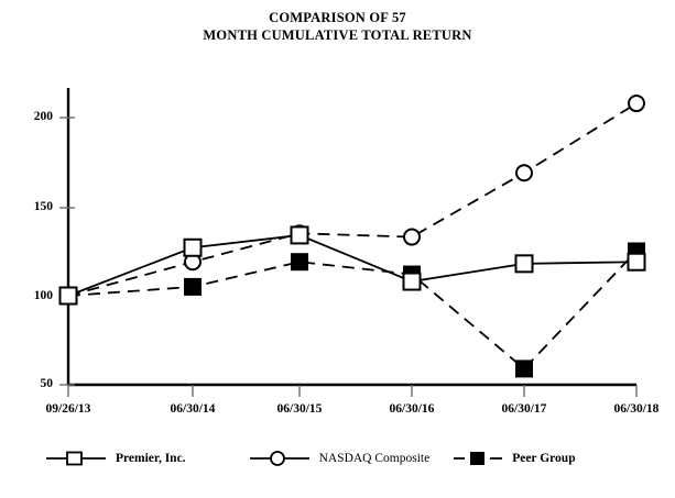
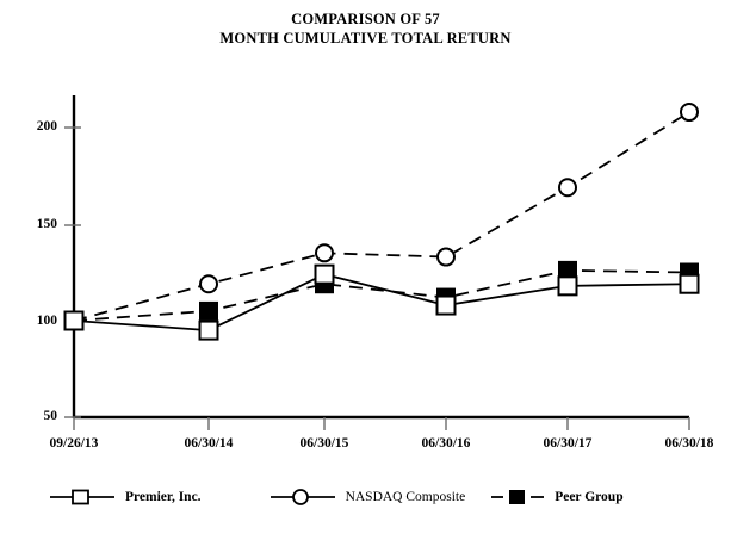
Premier, Inc./06/30/14: 127 -> 95
Premier, Inc./06/30/15: 134 -> 124
Peer Group/06/30/17: 59 -> 126
